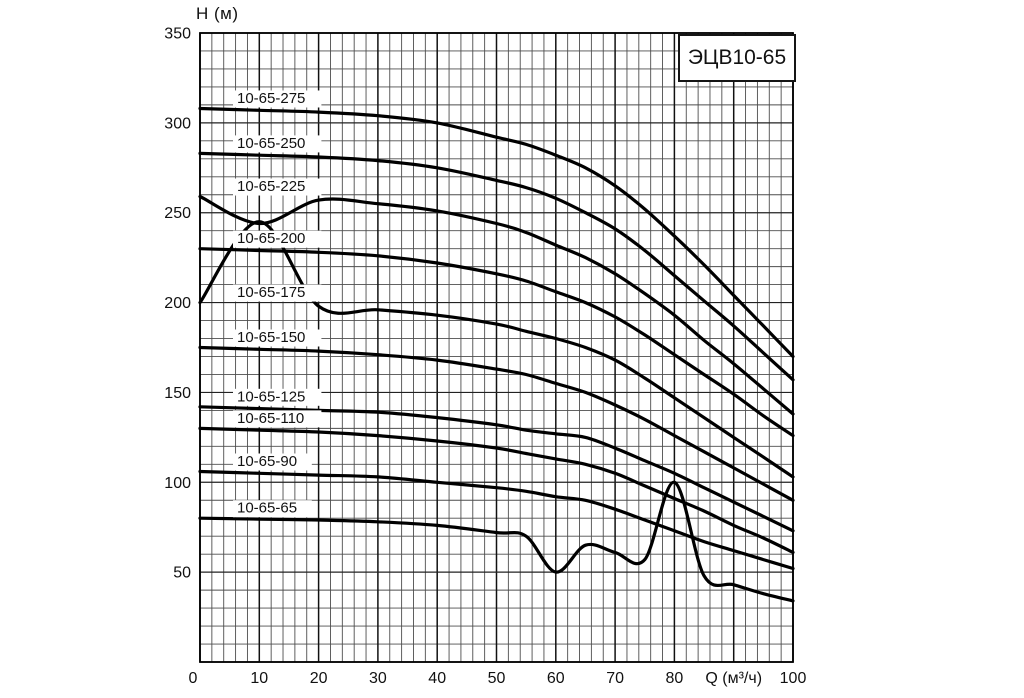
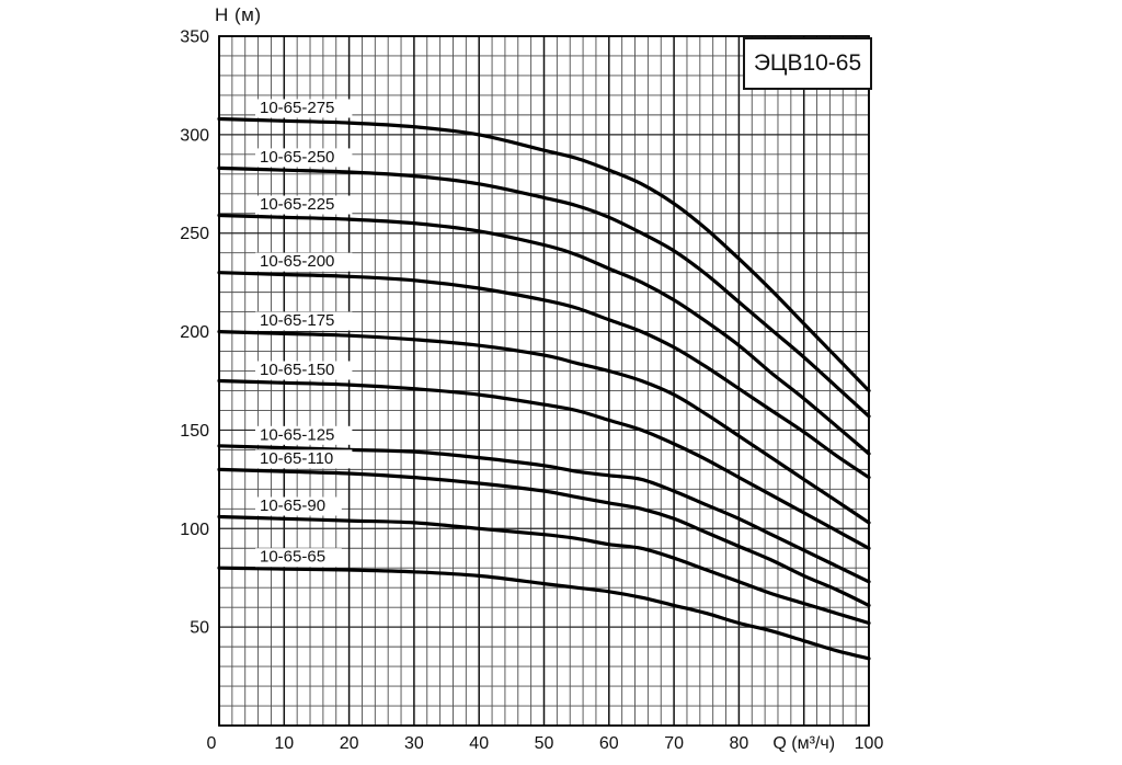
10-65-225/10: 244 -> 258
10-65-175/10: 245 -> 199
10-65-65/60: 50 -> 68
10-65-65/80: 100 -> 52
